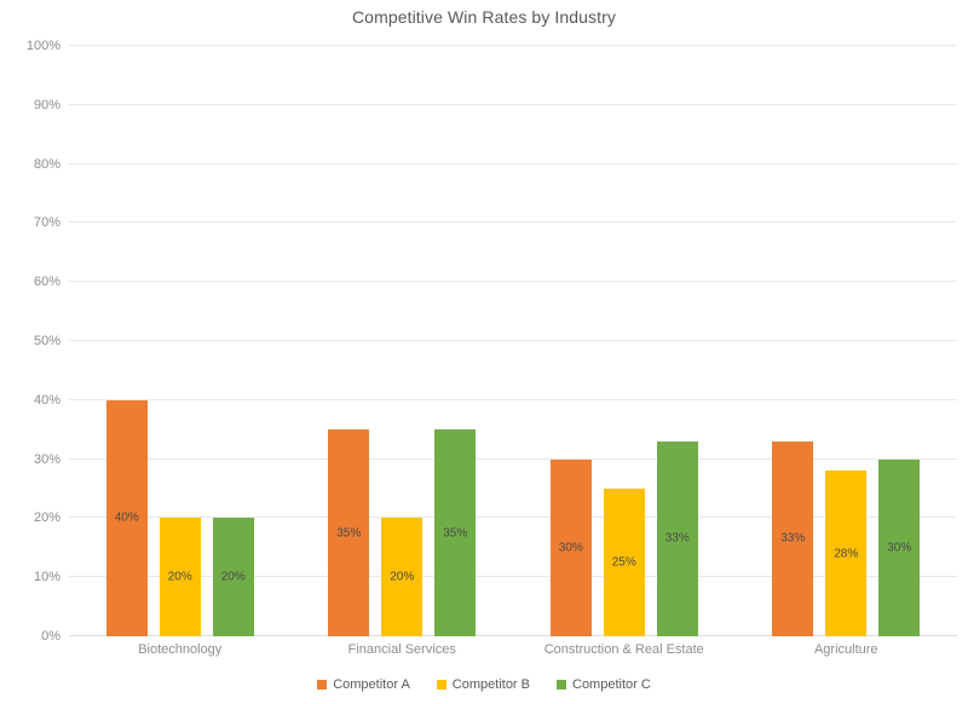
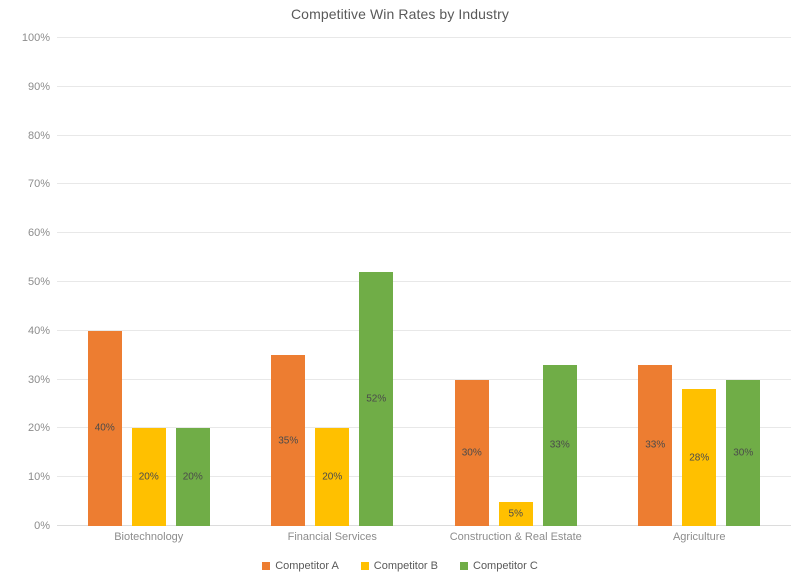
Competitor C/Financial Services: 35% -> 52%
Competitor B/Construction & Real Estate: 25% -> 5%
